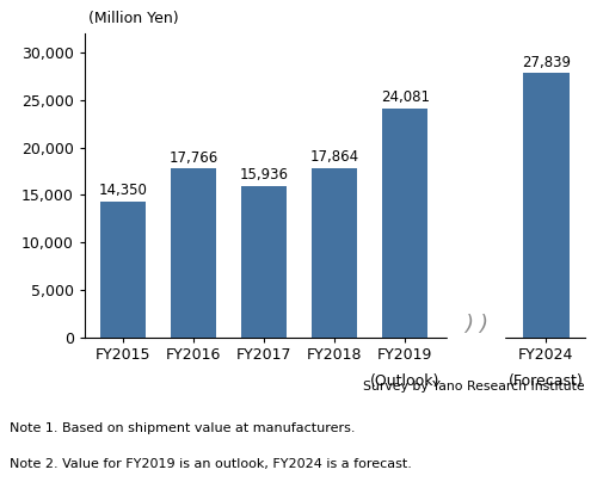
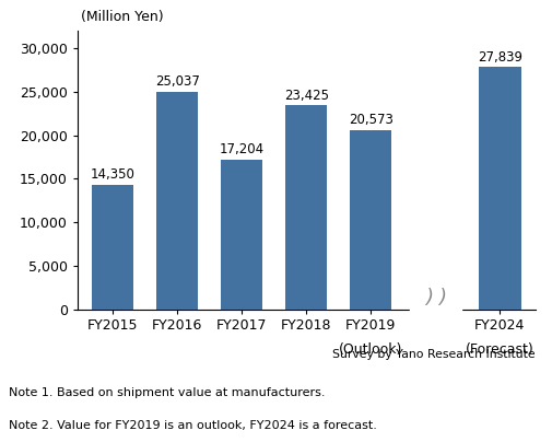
FY2016: 17,766 -> 25,037
FY2017: 15,936 -> 17,204
FY2018: 17,864 -> 23,425
FY2019: 24,081 -> 20,573
